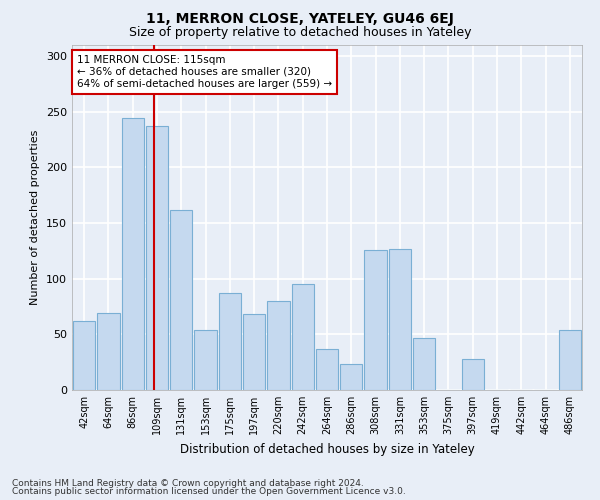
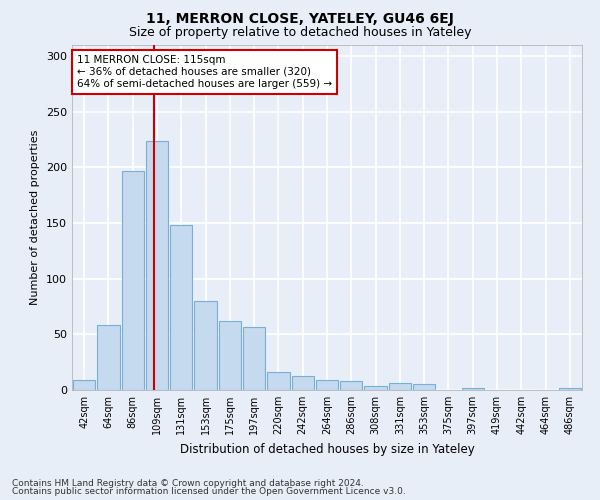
42sqm: 62 -> 9
64sqm: 69 -> 58
86sqm: 244 -> 197
109sqm: 237 -> 224
131sqm: 162 -> 148
153sqm: 54 -> 80
175sqm: 87 -> 62
197sqm: 68 -> 57
220sqm: 80 -> 16
242sqm: 95 -> 13
264sqm: 37 -> 9
286sqm: 23 -> 8
308sqm: 126 -> 4
331sqm: 127 -> 6
353sqm: 47 -> 5
397sqm: 28 -> 2
486sqm: 54 -> 2
